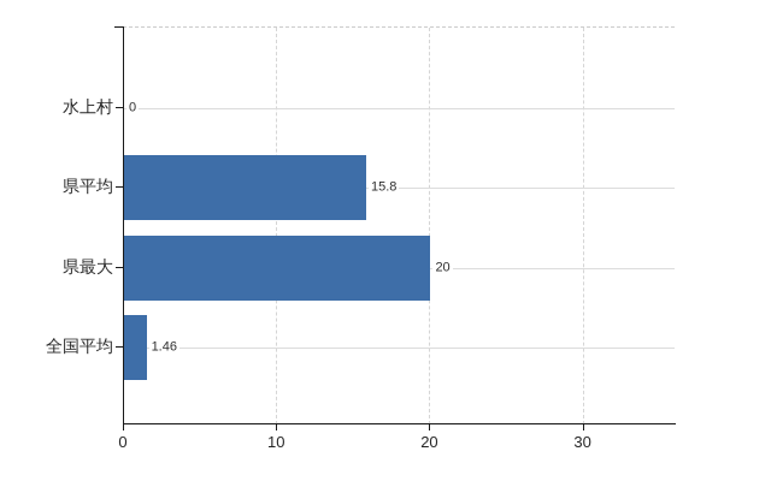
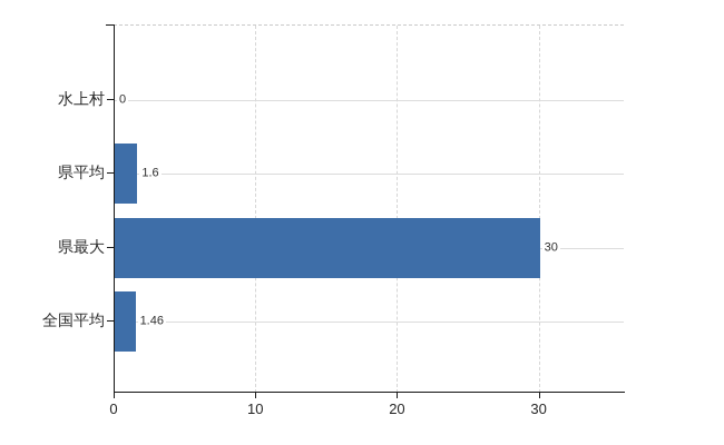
県平均: 15.8 -> 1.6
県最大: 20 -> 30
